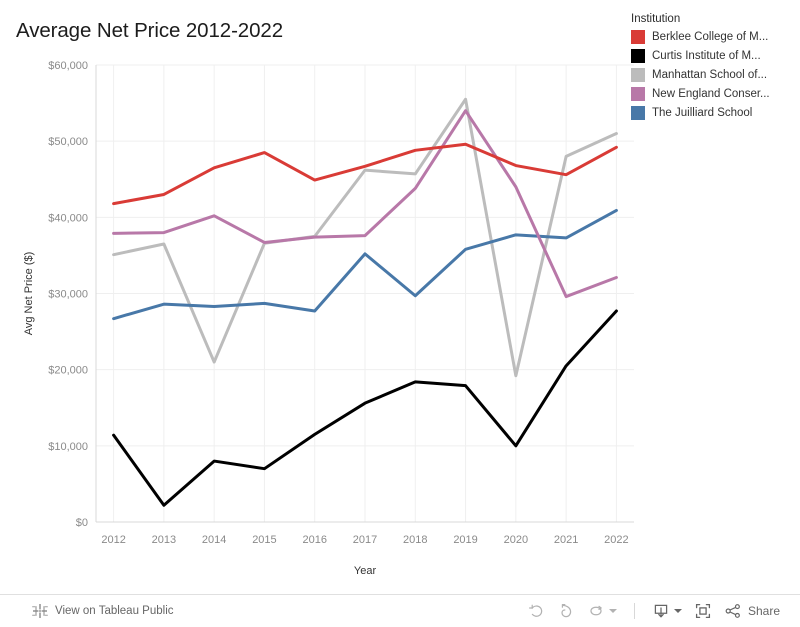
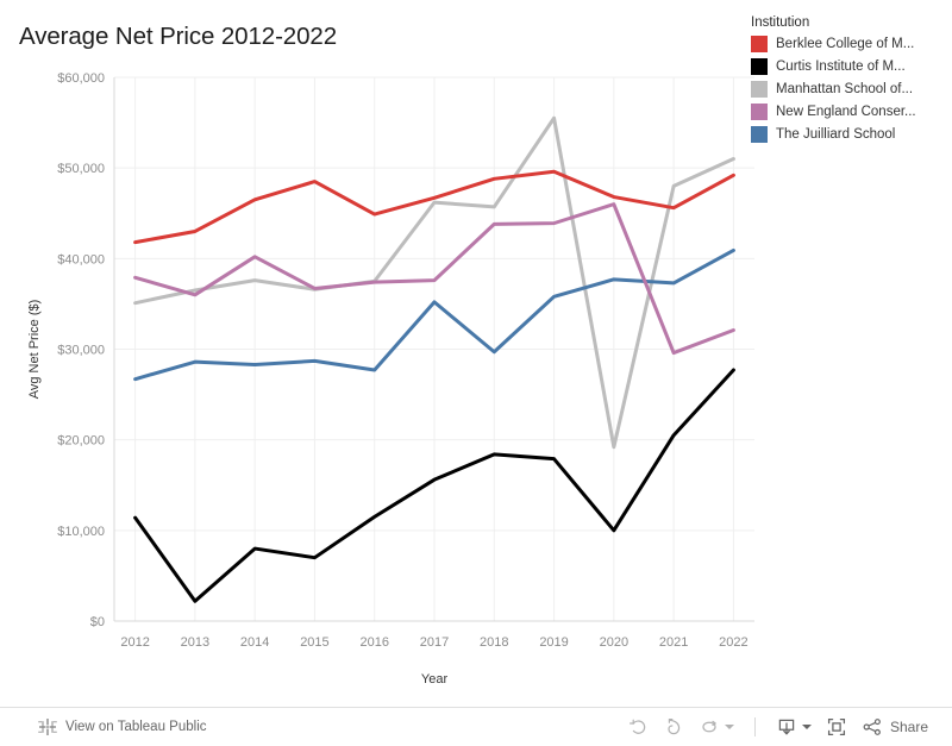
New England Conser.../2013: $38000 -> $36000
Manhattan School of.../2014: $21000 -> $38000
New England Conser.../2019: $54000 -> $44000
New England Conser.../2020: $44000 -> $46000
